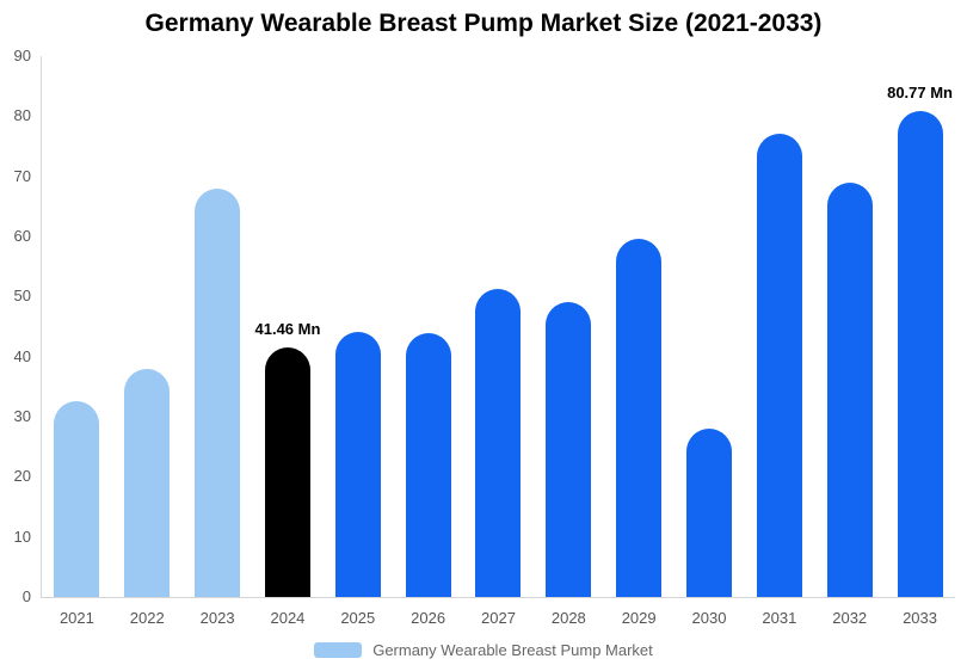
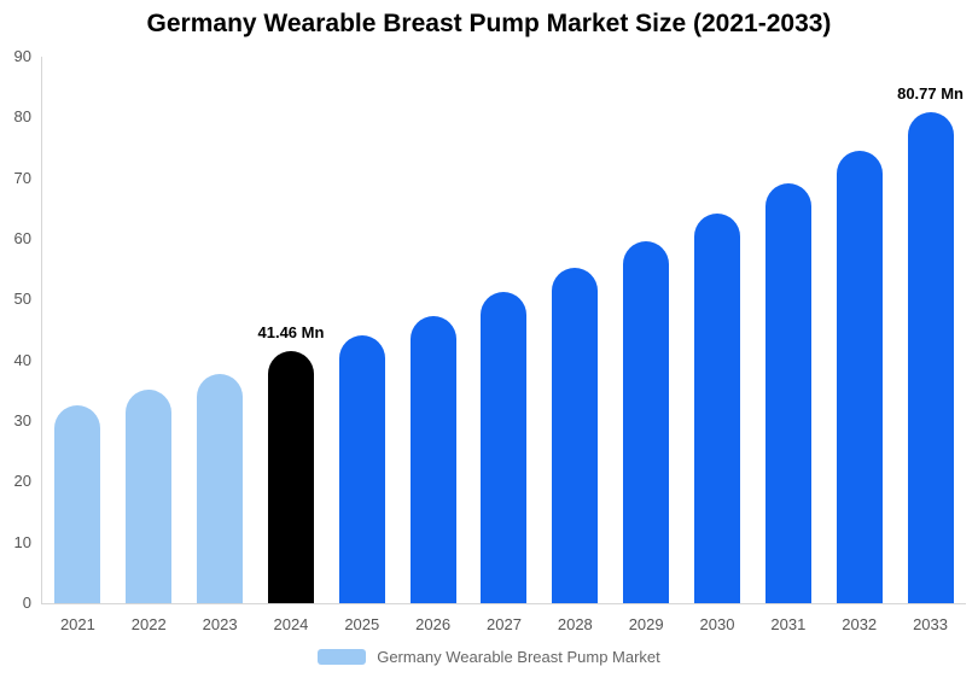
2022: 38 -> 35
2023: 68 -> 38
2026: 44 -> 47
2028: 49 -> 55
2030: 28 -> 64
2031: 77 -> 69
2032: 69 -> 75
